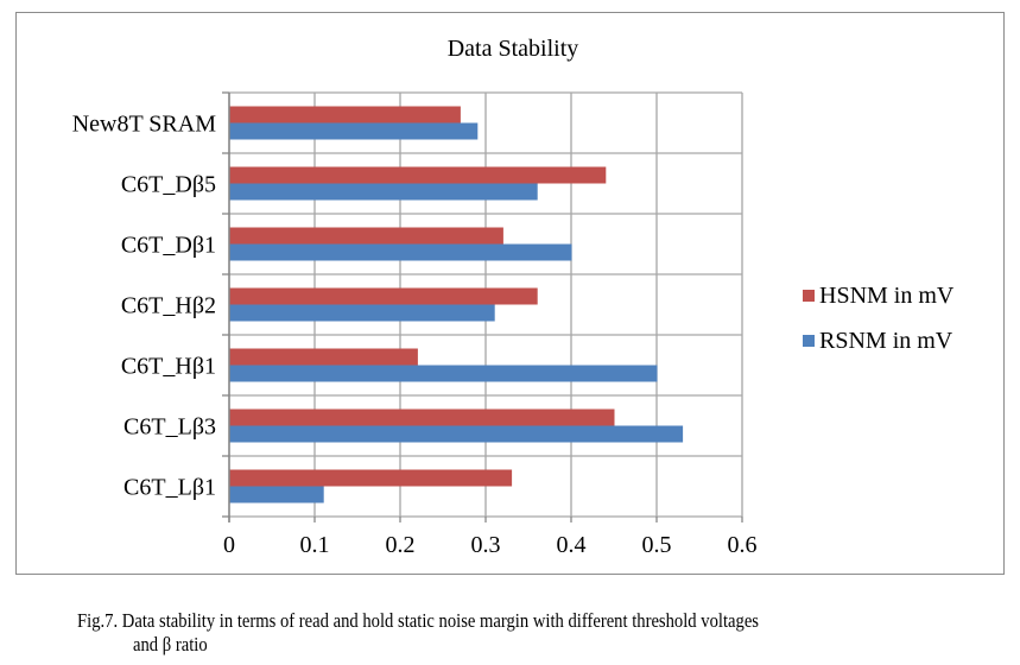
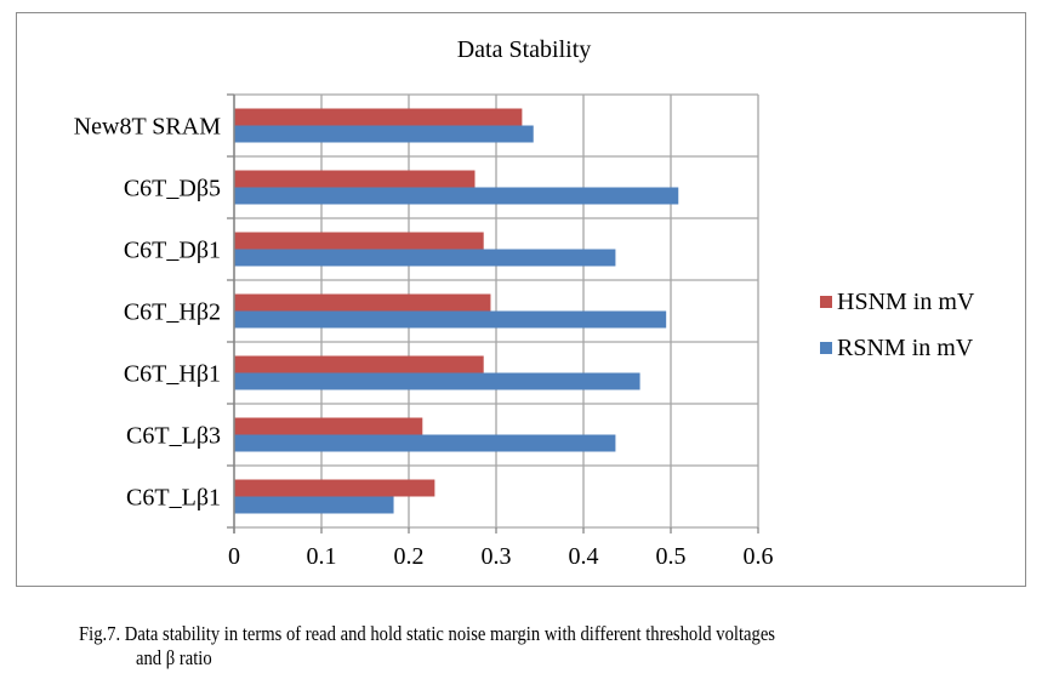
HSNM in mV/C6T_Lβ1: 0.33 -> 0.23
RSNM in mV/C6T_Lβ1: 0.11 -> 0.18
HSNM in mV/C6T_Lβ3: 0.45 -> 0.21
RSNM in mV/C6T_Lβ3: 0.53 -> 0.44
HSNM in mV/C6T_Hβ1: 0.22 -> 0.28
RSNM in mV/C6T_Hβ1: 0.50 -> 0.46
HSNM in mV/C6T_Hβ2: 0.36 -> 0.29
RSNM in mV/C6T_Hβ2: 0.31 -> 0.49
HSNM in mV/C6T_Dβ1: 0.32 -> 0.28
RSNM in mV/C6T_Dβ1: 0.40 -> 0.44
HSNM in mV/C6T_Dβ5: 0.44 -> 0.28
RSNM in mV/C6T_Dβ5: 0.36 -> 0.51
HSNM in mV/New8T SRAM: 0.27 -> 0.33
RSNM in mV/New8T SRAM: 0.29 -> 0.34
